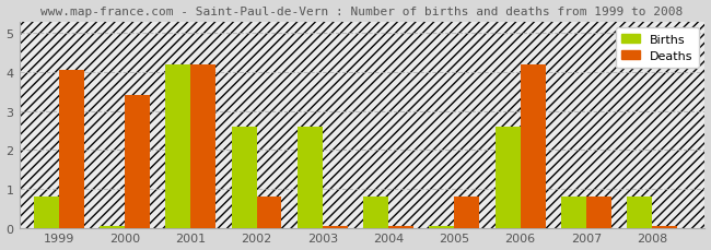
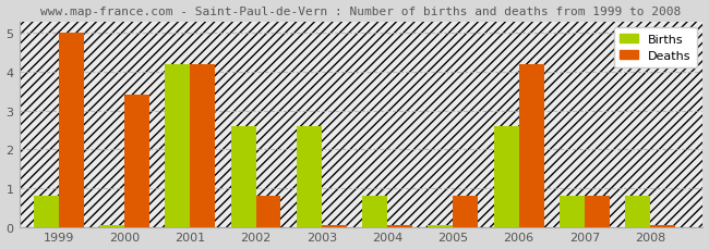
Deaths/1999: 4.05 -> 5.00
